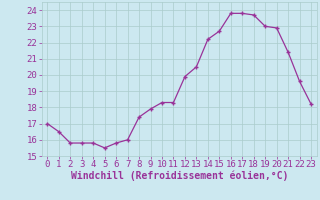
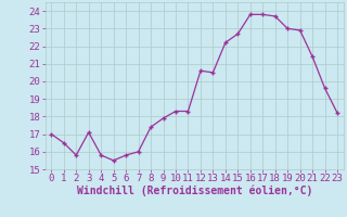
3: 15.8 -> 17.1
12: 19.9 -> 20.6
